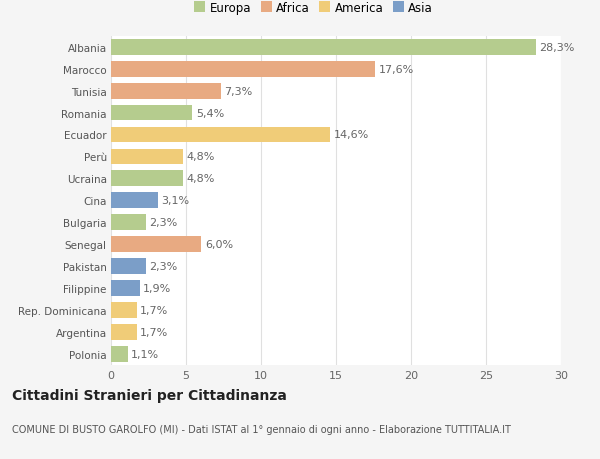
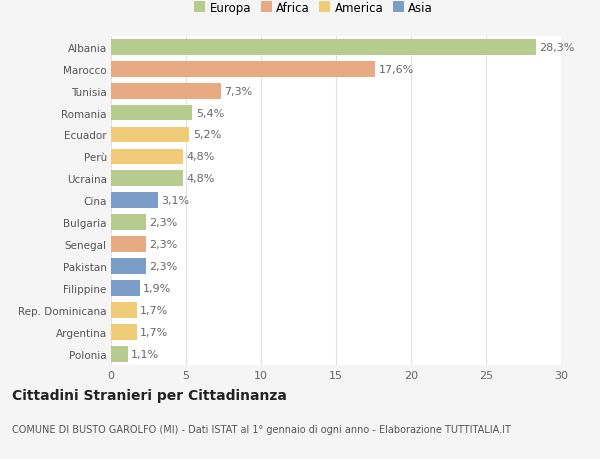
Ecuador: 14,6% -> 5,2%
Senegal: 6,0% -> 2,3%
